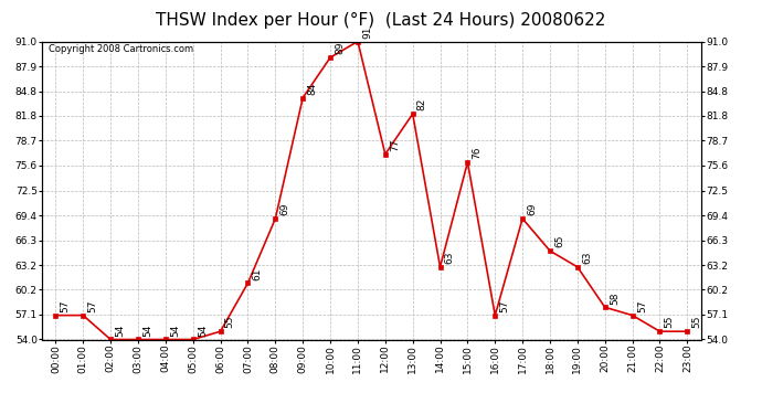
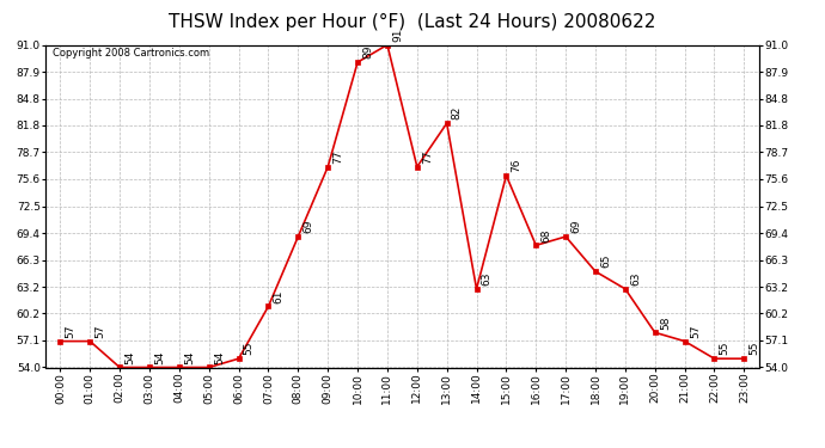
09:00: 84 -> 77
16:00: 57 -> 68
